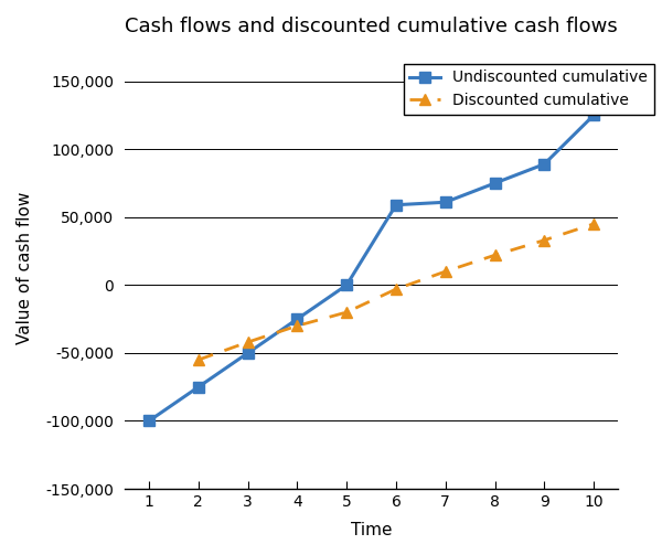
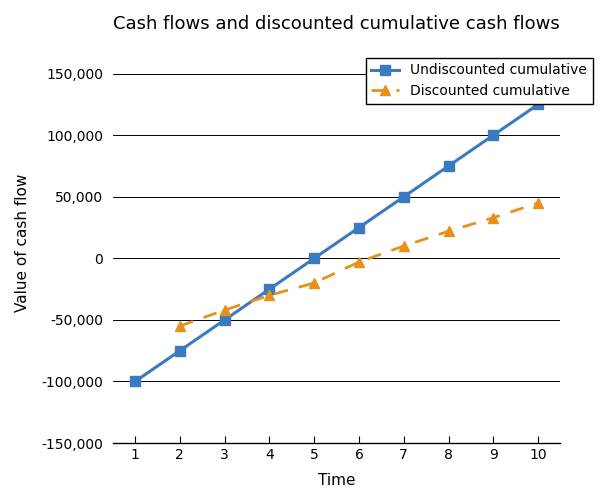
Undiscounted cumulative/6: 59,000 -> 25,000
Undiscounted cumulative/7: 61,000 -> 50,000
Undiscounted cumulative/9: 89,000 -> 100,000
